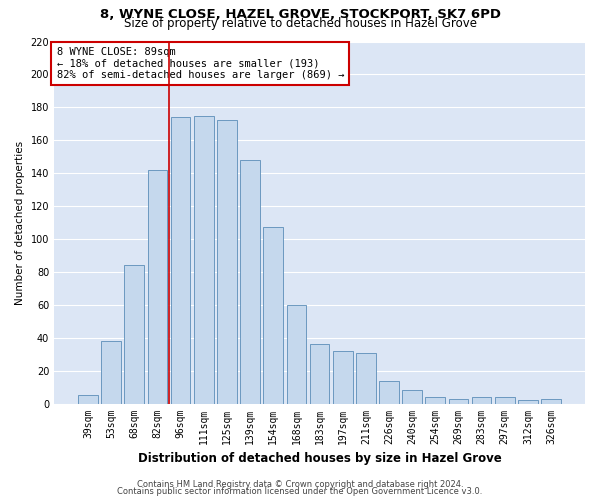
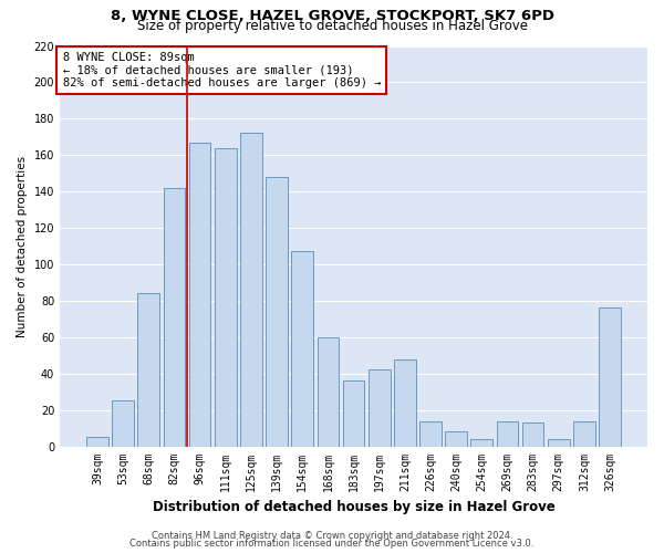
53sqm: 38 -> 25
96sqm: 174 -> 167
111sqm: 175 -> 164
197sqm: 32 -> 42
211sqm: 31 -> 48
269sqm: 3 -> 14
283sqm: 4 -> 13
312sqm: 2 -> 14
326sqm: 3 -> 76
